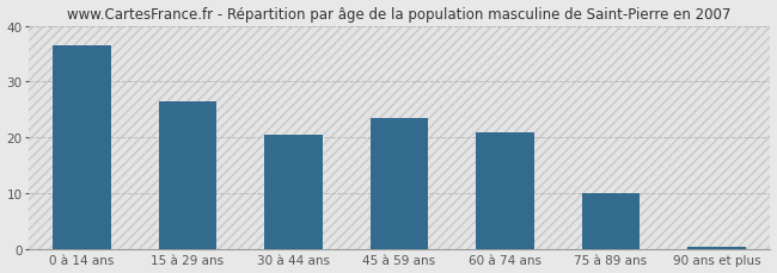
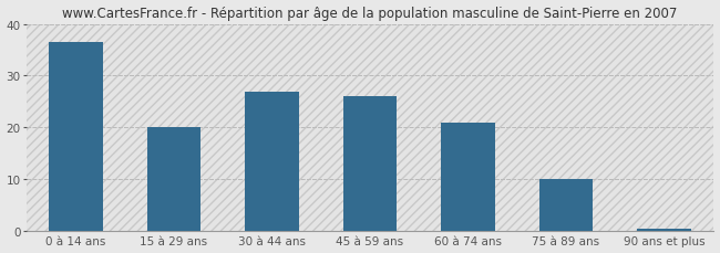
15 à 29 ans: 26.5 -> 20.0
30 à 44 ans: 20.5 -> 27.0
45 à 59 ans: 23.5 -> 26.0
